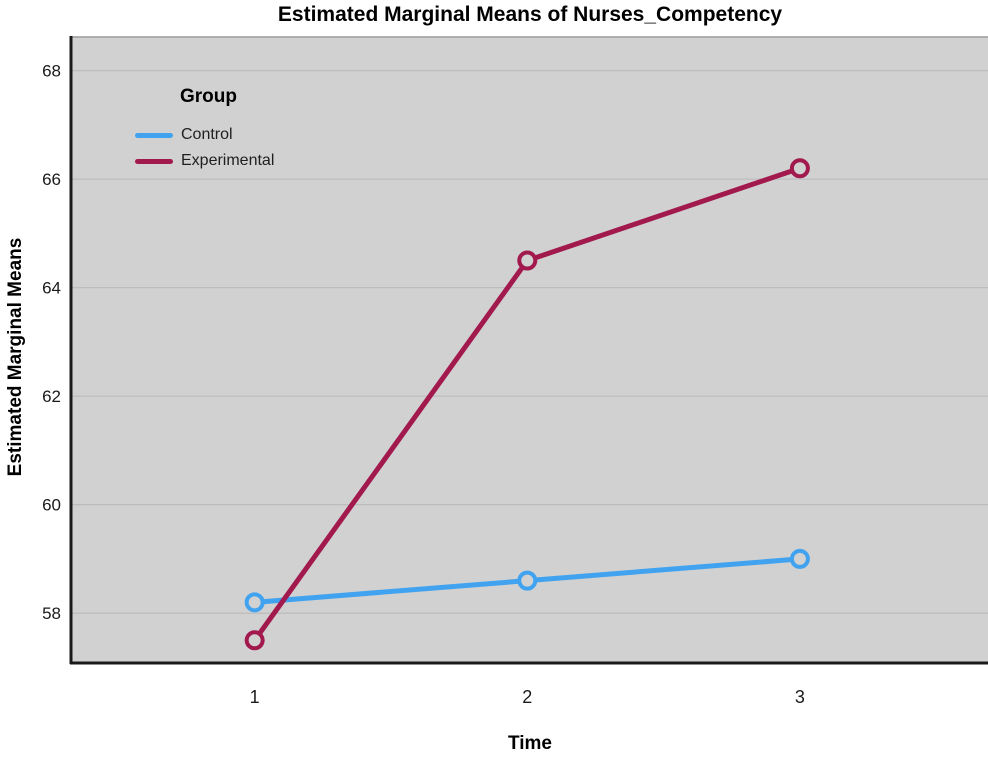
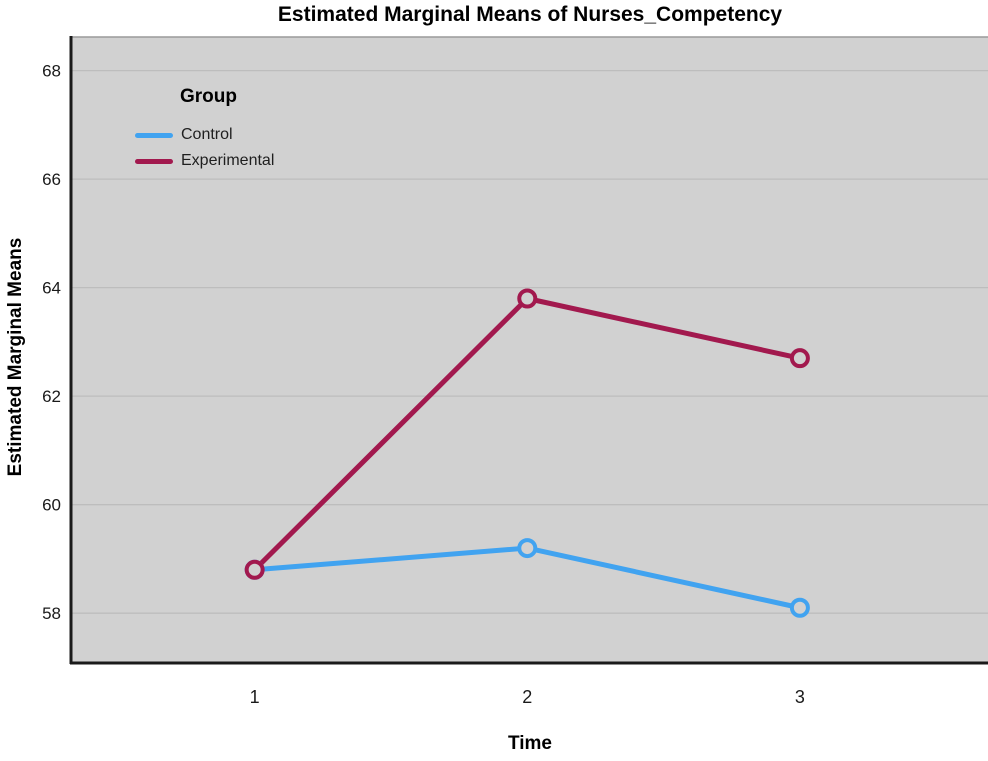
Control/1: 58.2 -> 58.8
Experimental/1: 57.5 -> 58.8
Control/2: 58.6 -> 59.2
Experimental/2: 64.5 -> 63.8
Control/3: 59.0 -> 58.1
Experimental/3: 66.2 -> 62.7
